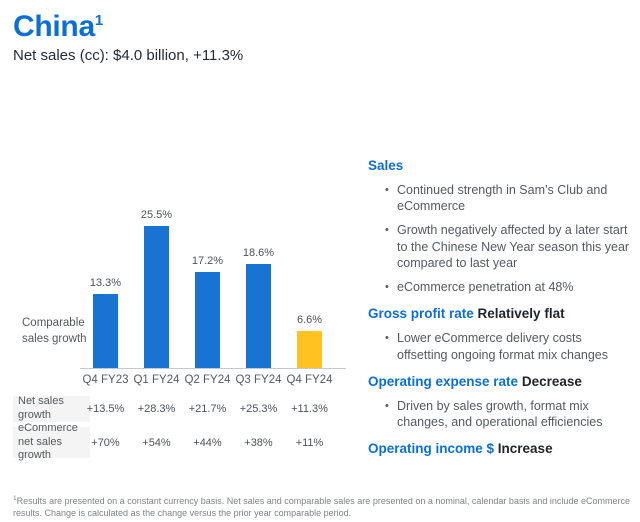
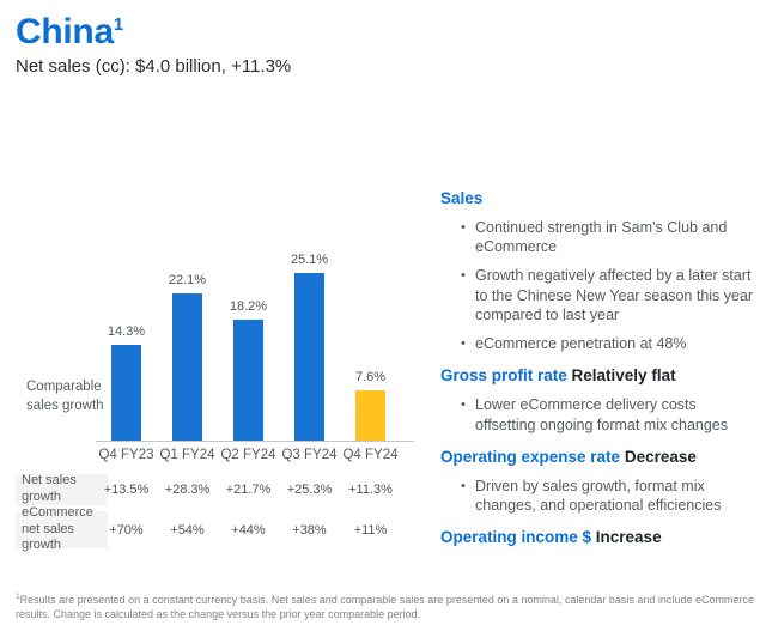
Q4 FY23: 13.3% -> 14.3%
Q1 FY24: 25.5% -> 22.1%
Q2 FY24: 17.2% -> 18.2%
Q3 FY24: 18.6% -> 25.1%
Q4 FY24: 6.6% -> 7.6%
